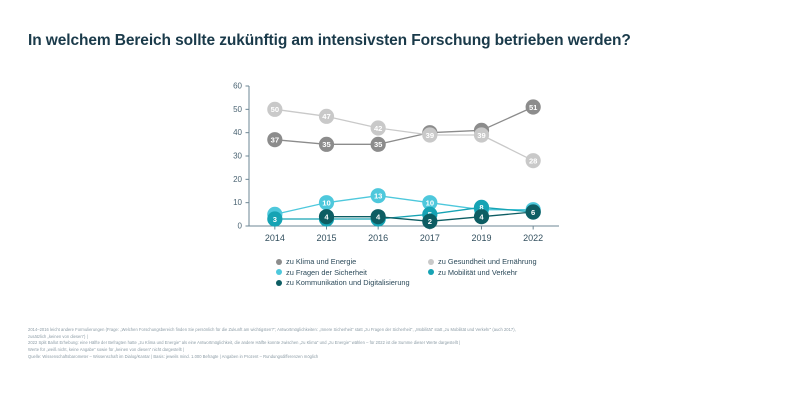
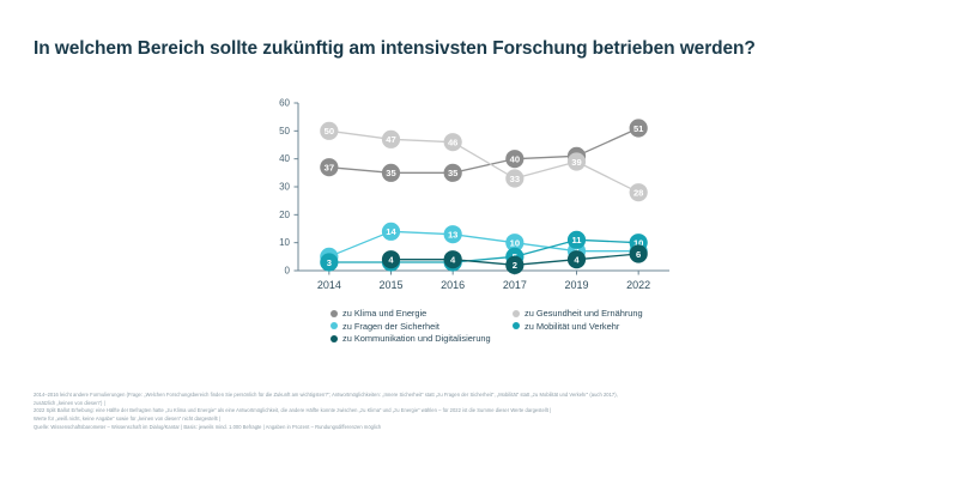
zu Fragen der Sicherheit/2015: 10 -> 14
zu Gesundheit und Ernährung/2016: 42 -> 46
zu Gesundheit und Ernährung/2017: 39 -> 33
zu Mobilität und Verkehr/2019: 8 -> 11
zu Mobilität und Verkehr/2022: 6 -> 10
